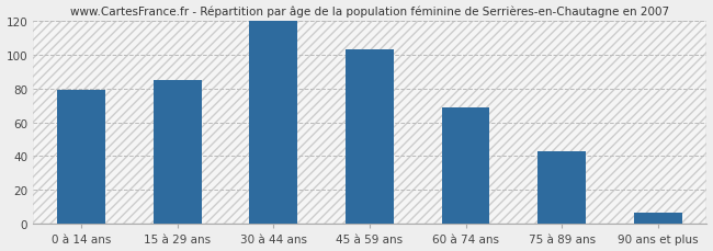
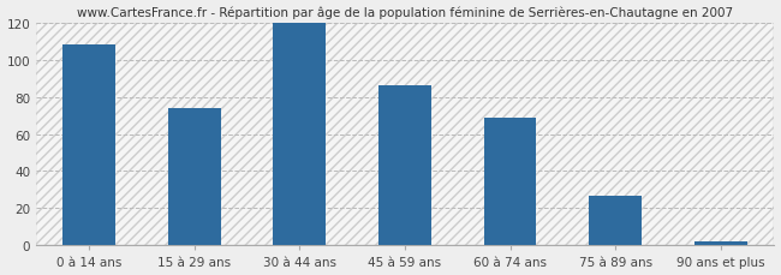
0 à 14 ans: 79 -> 108
15 à 29 ans: 85 -> 74
45 à 59 ans: 103 -> 86
75 à 89 ans: 43 -> 27
90 ans et plus: 7 -> 2
